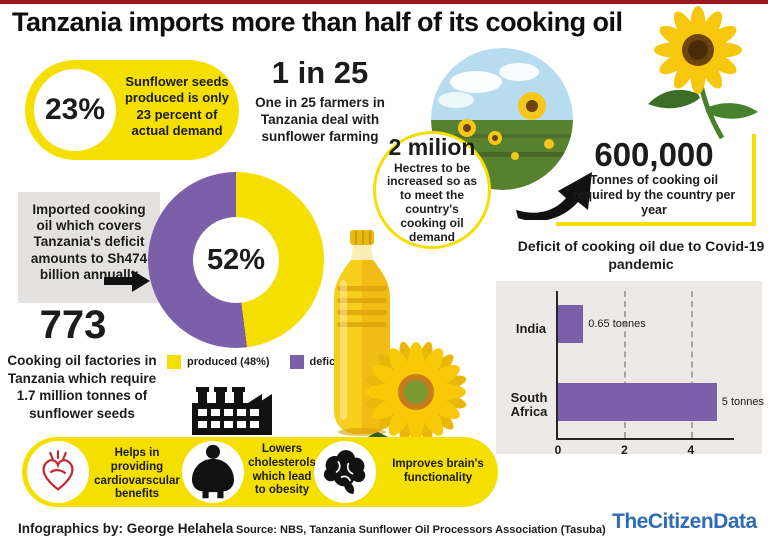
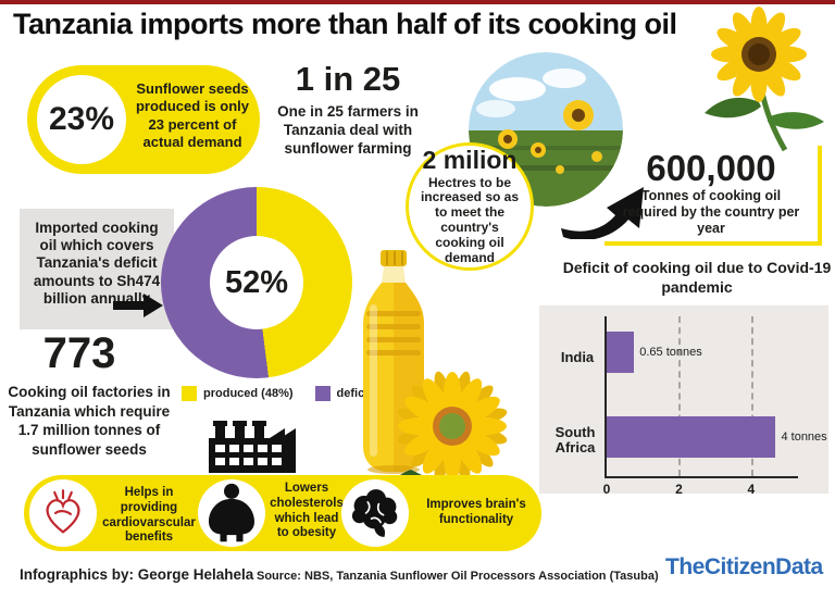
Deficit of cooking oil due to Covid-19 pandemic/South Africa: 5 -> 4
